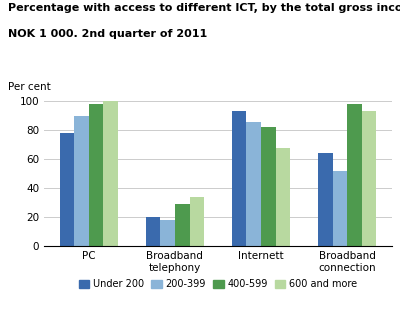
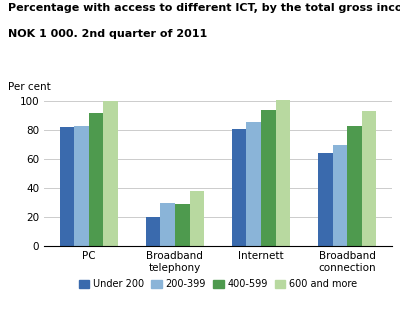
Under 200/PC: 78 -> 82
200-399/PC: 90 -> 83
400-599/PC: 98 -> 92
200-399/Broadband telephony: 18 -> 30
600 and more/Broadband telephony: 34 -> 38
Under 200/Internett: 93 -> 81
400-599/Internett: 82 -> 94
600 and more/Internett: 68 -> 101
200-399/Broadband connection: 52 -> 70
400-599/Broadband connection: 98 -> 83
